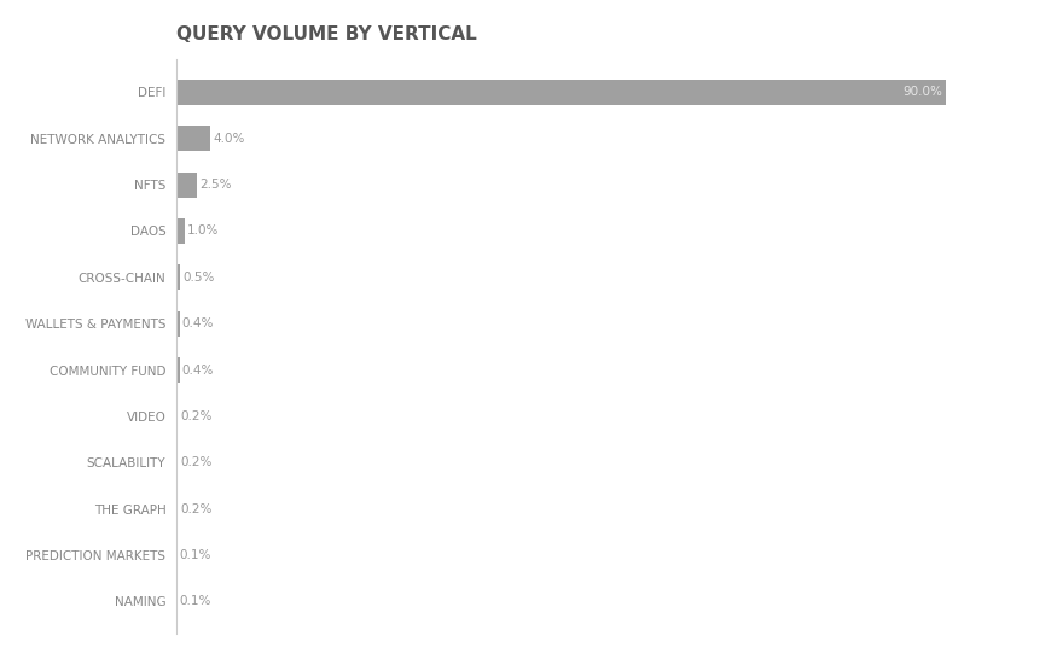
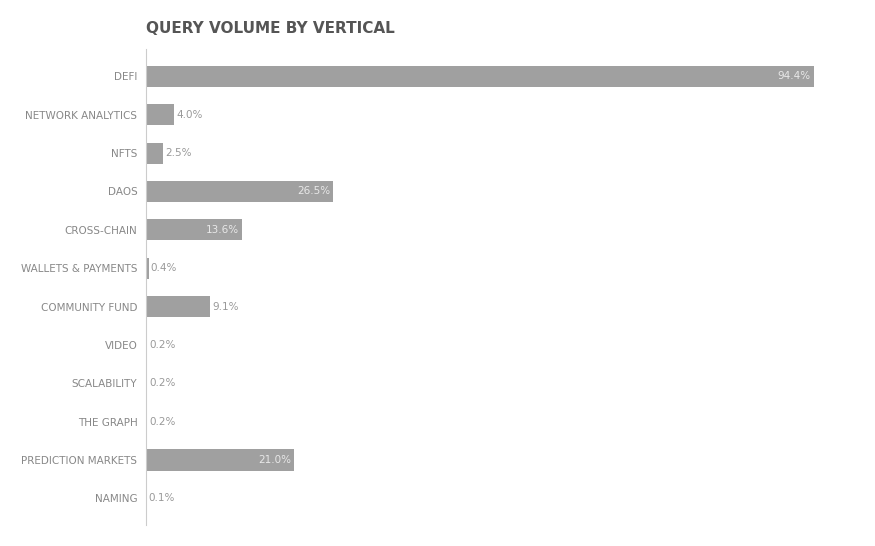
DEFI: 90.0% -> 94.4%
DAOS: 1.0% -> 26.5%
CROSS-CHAIN: 0.5% -> 13.6%
COMMUNITY FUND: 0.4% -> 9.1%
PREDICTION MARKETS: 0.1% -> 21.0%
